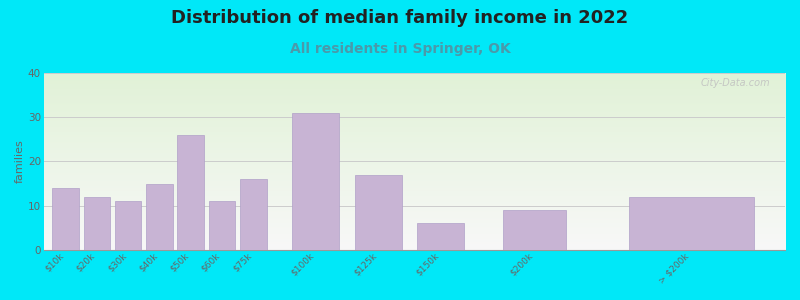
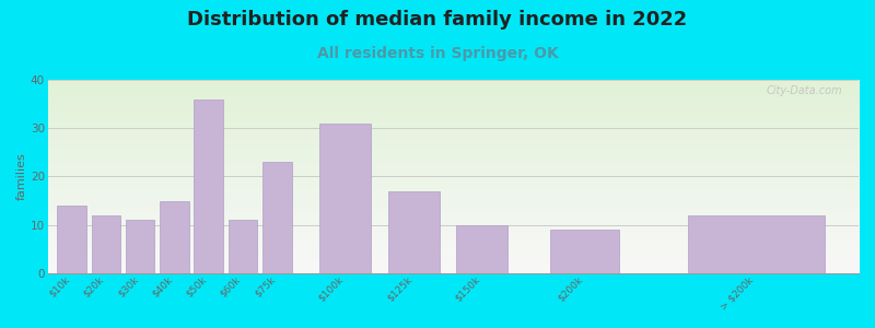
$50k: 26 -> 36
$75k: 16 -> 23
$150k: 6 -> 10
